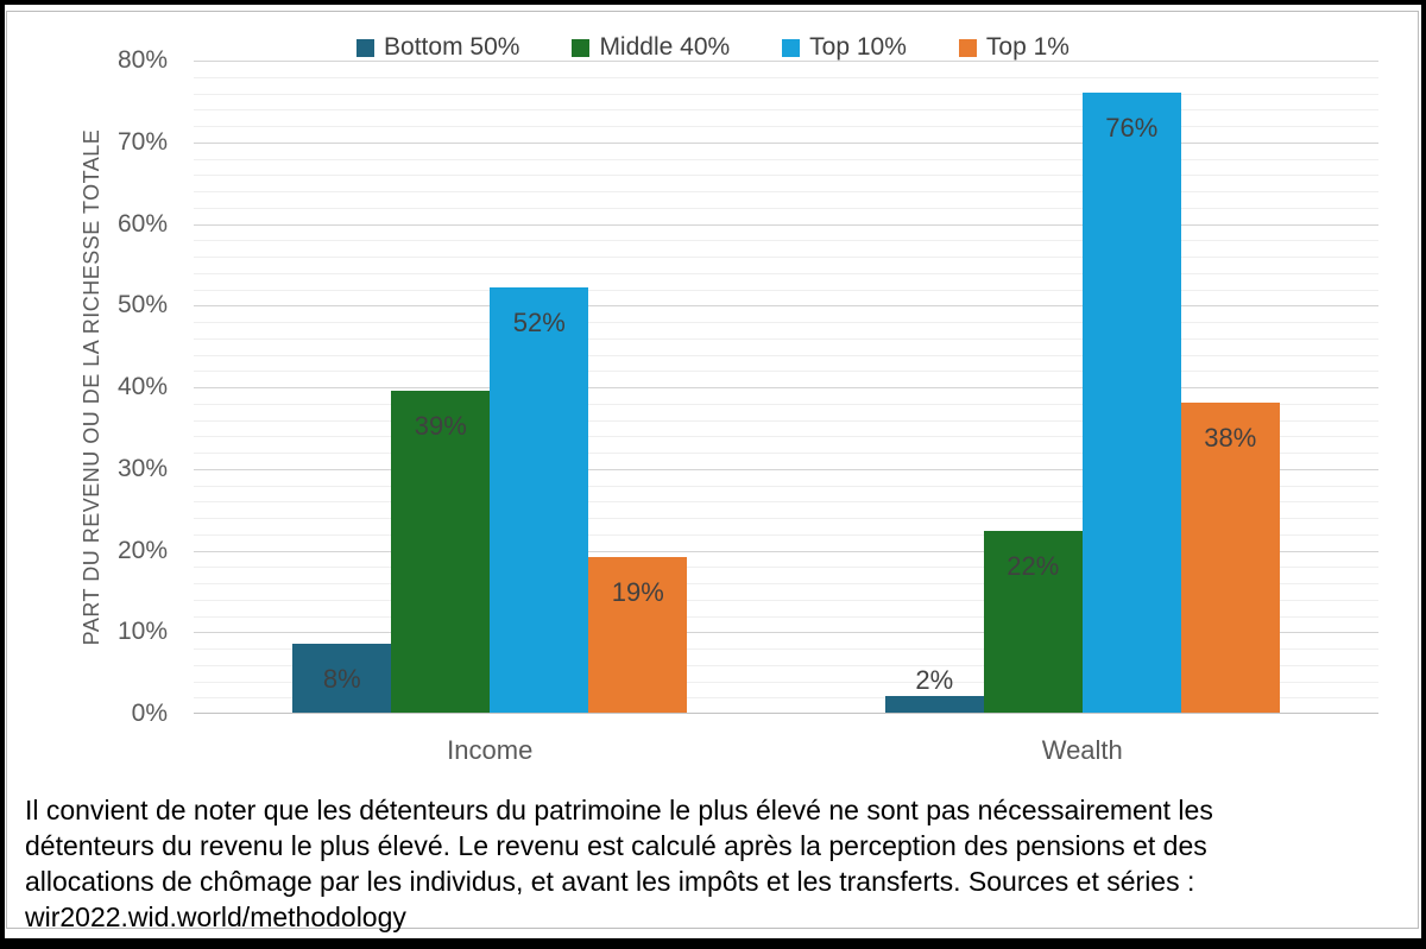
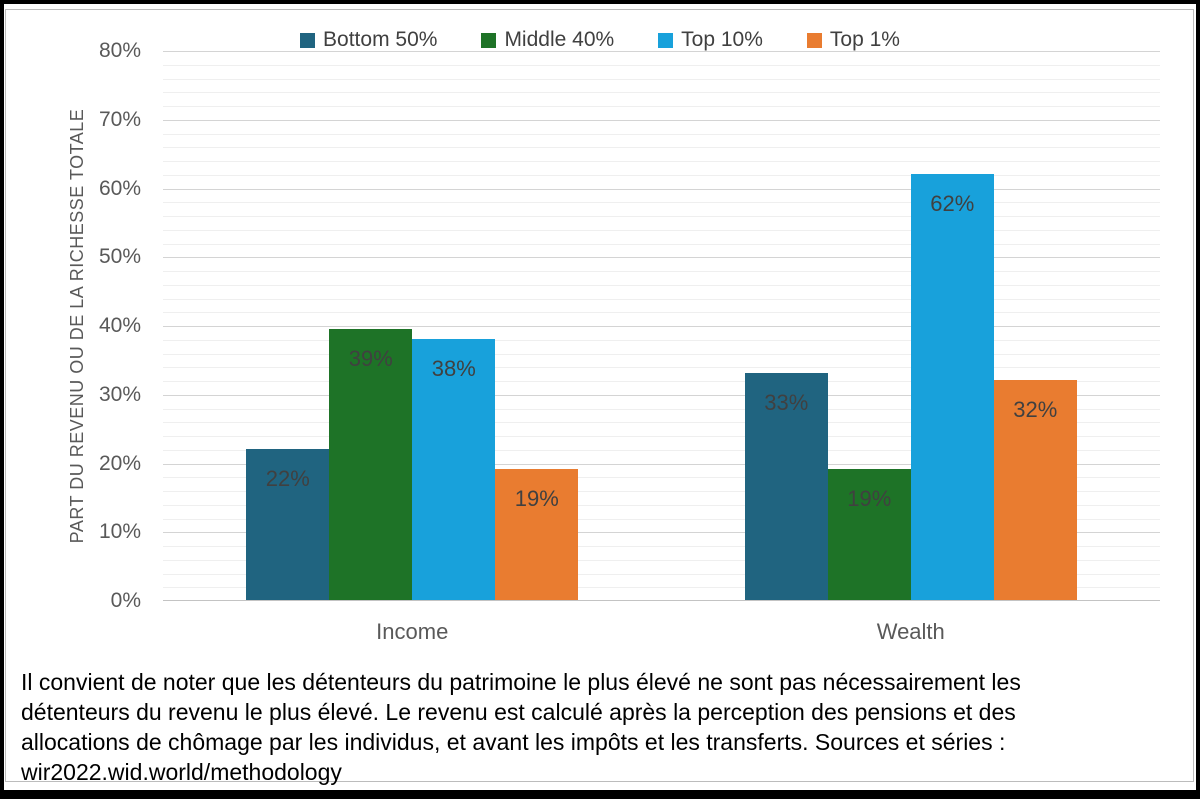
Bottom 50%/Income: 8% -> 22%
Top 10%/Income: 52% -> 38%
Bottom 50%/Wealth: 2% -> 33%
Middle 40%/Wealth: 22% -> 19%
Top 10%/Wealth: 76% -> 62%
Top 1%/Wealth: 38% -> 32%
